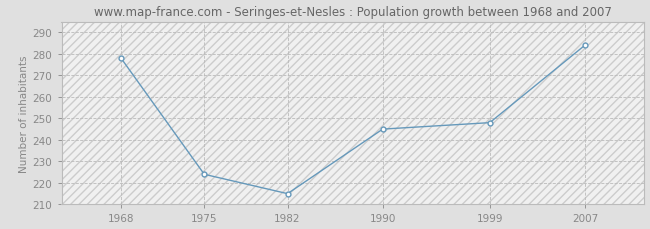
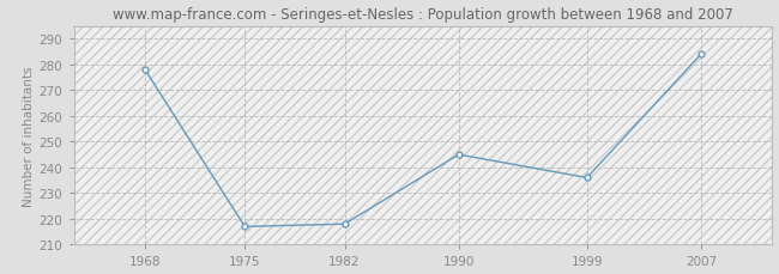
1975: 224 -> 217
1982: 215 -> 218
1999: 248 -> 236
